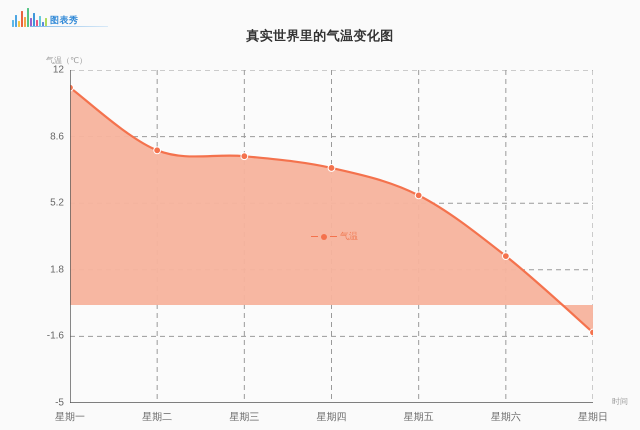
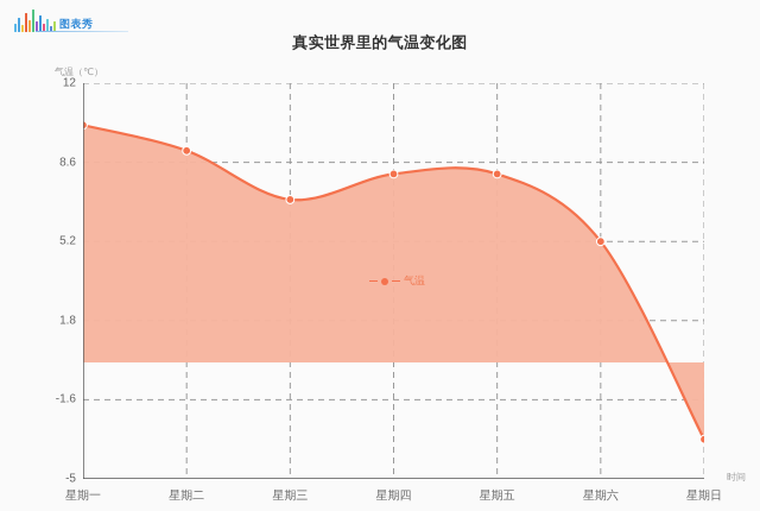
星期一: 11.1 -> 10.2
星期二: 7.9 -> 9.1
星期三: 7.6 -> 7.0
星期四: 7.0 -> 8.1
星期五: 5.6 -> 8.1
星期六: 2.5 -> 5.2
星期日: -1.4 -> -3.3
